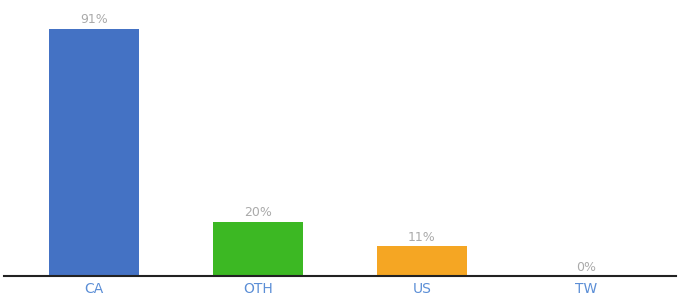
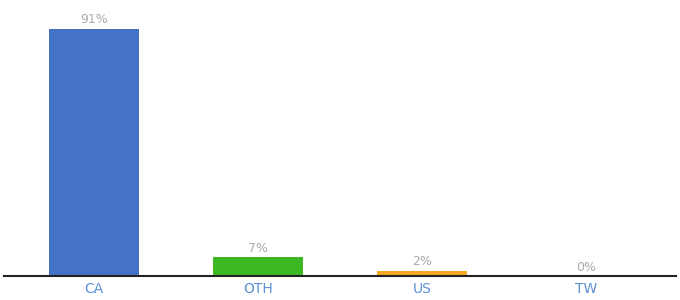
OTH: 20% -> 7%
US: 11% -> 2%
